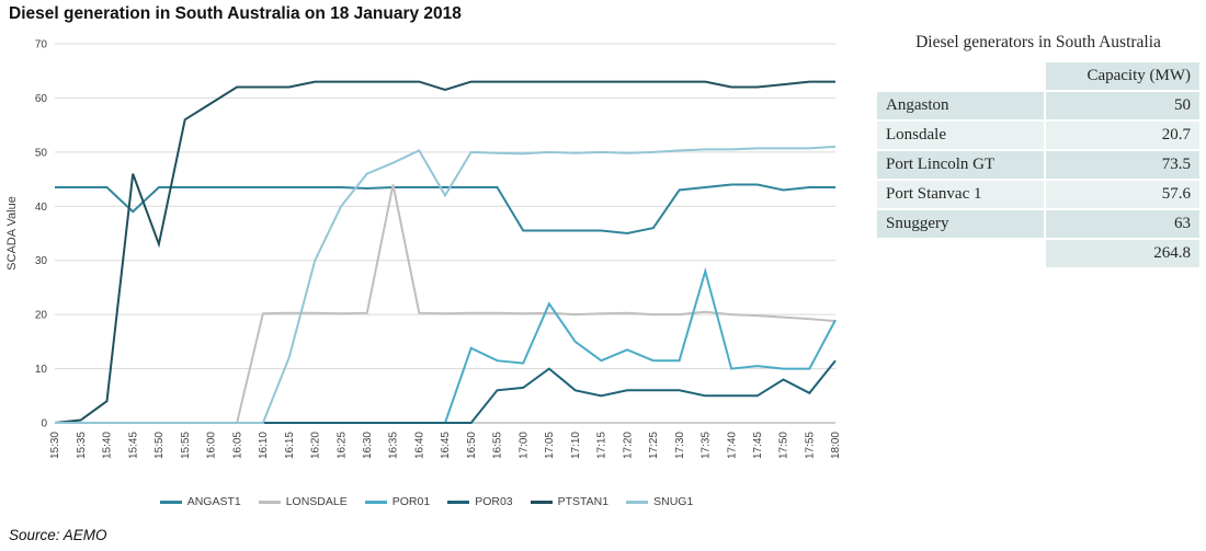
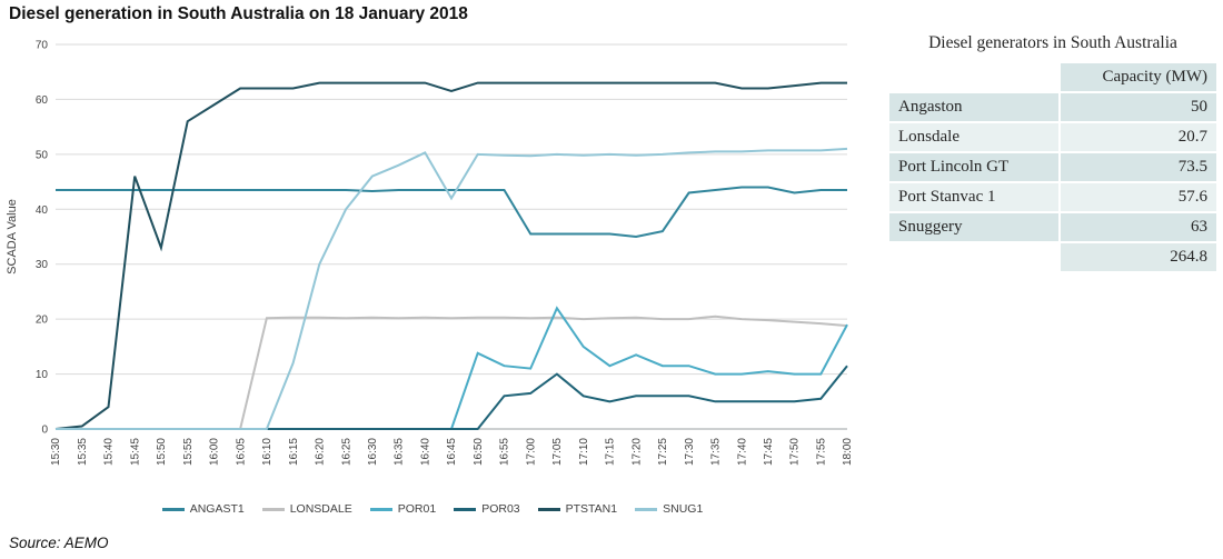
ANGAST1/15:45: 39 -> 44
LONSDALE/16:35: 44 -> 20
POR01/17:35: 28 -> 10
POR03/17:50: 8 -> 5
